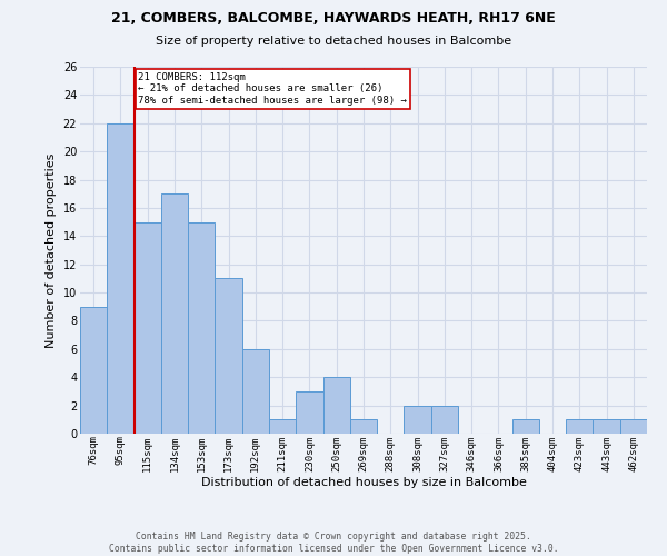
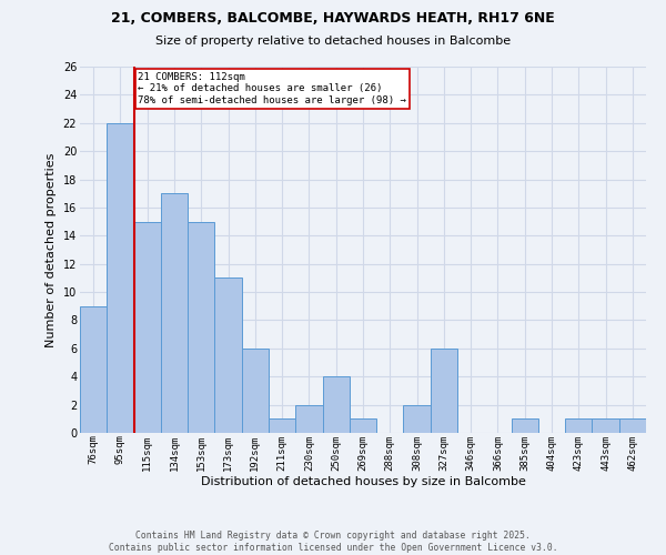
230sqm: 3 -> 2
327sqm: 2 -> 6
